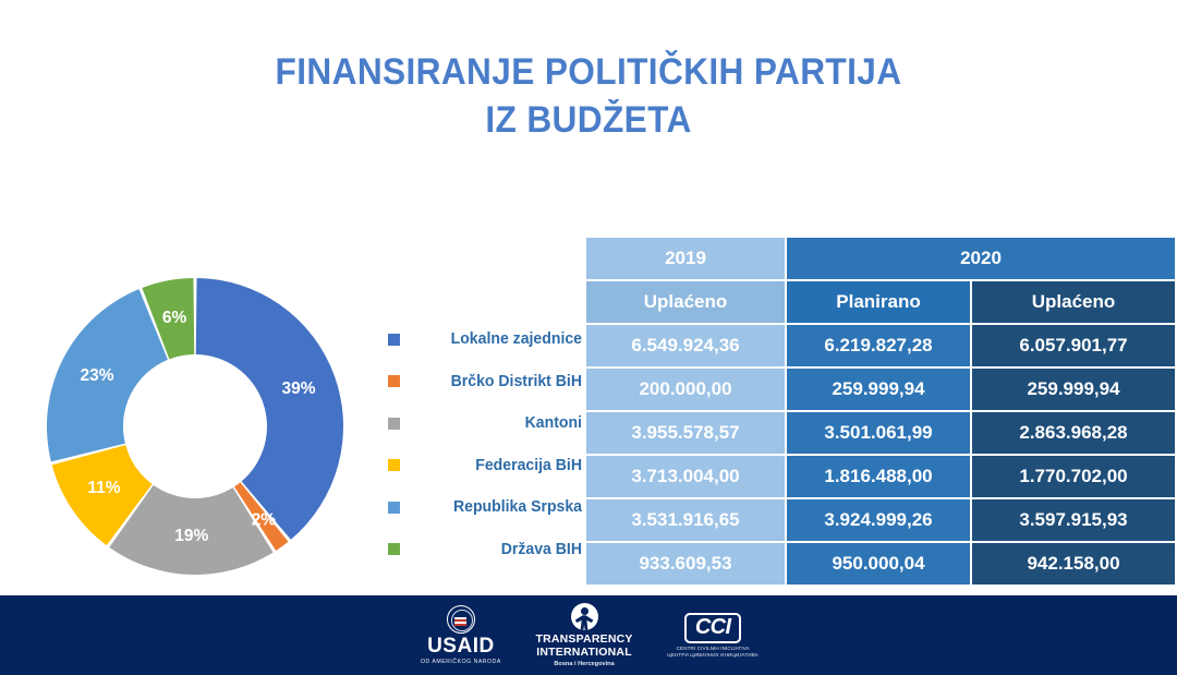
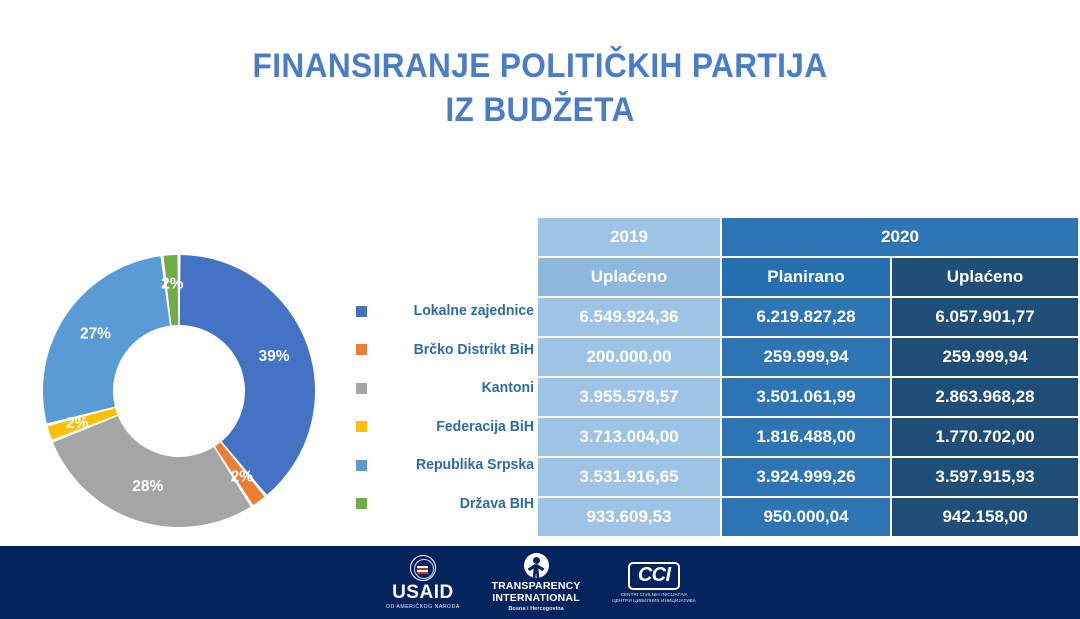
Kantoni: 19% -> 28%
Federacija BiH: 11% -> 2%
Republika Srpska: 23% -> 27%
Država BIH: 6% -> 2%
